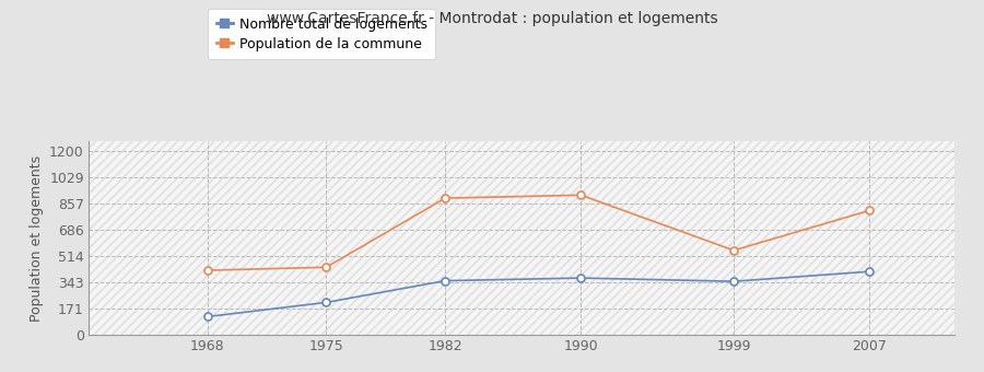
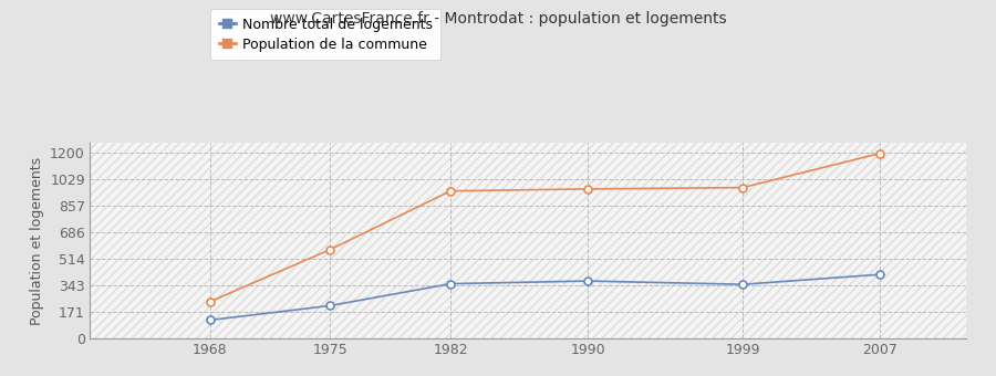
Population de la commune/1968: 420 -> 240
Population de la commune/1975: 440 -> 570
Population de la commune/1982: 890 -> 950
Population de la commune/1990: 910 -> 960
Population de la commune/1999: 550 -> 970
Population de la commune/2007: 810 -> 1190
